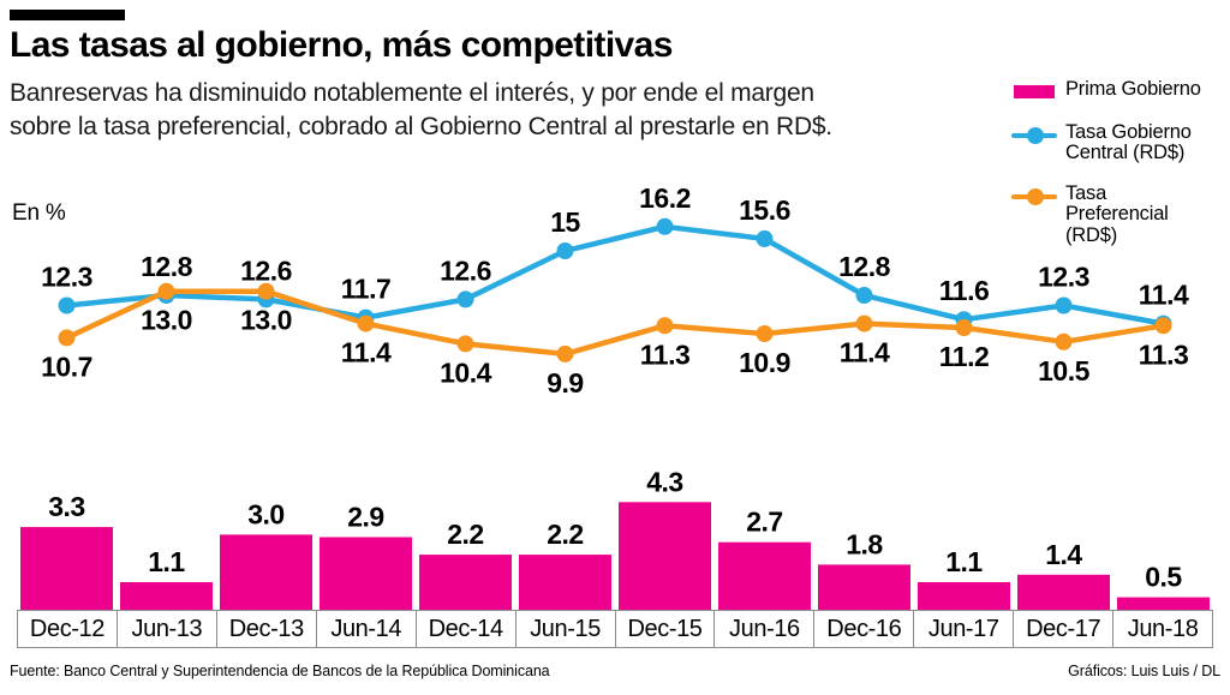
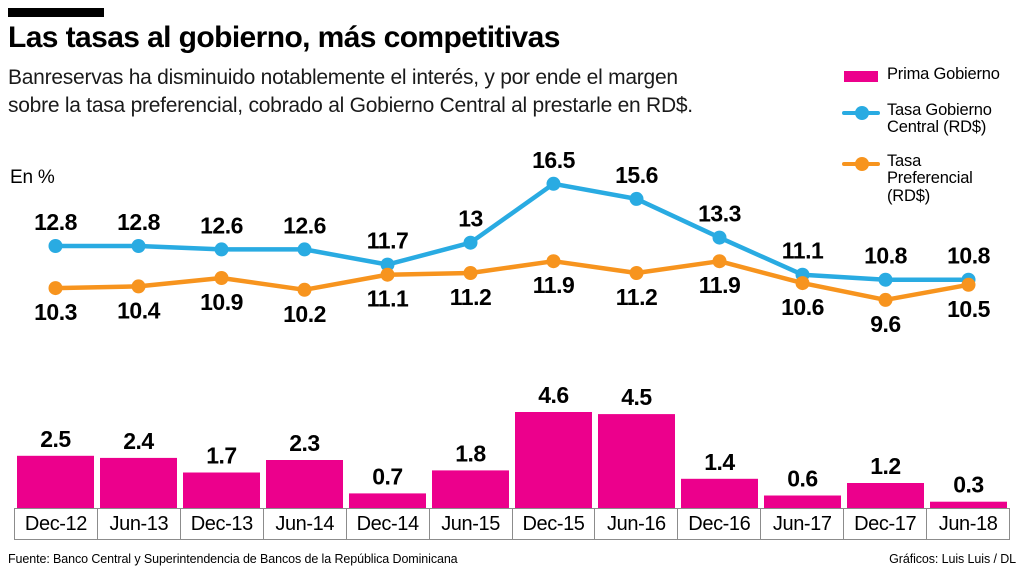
Las tasas al gobierno, más competitivas/Tasa Gobierno Central (RD$)/Dec-12: 12.3 -> 12.8
Las tasas al gobierno, más competitivas/Tasa Preferencial (RD$)/Dec-12: 10.7 -> 10.3
Las tasas al gobierno, más competitivas/Tasa Preferencial (RD$)/Jun-13: 13.0 -> 10.4
Las tasas al gobierno, más competitivas/Tasa Preferencial (RD$)/Dec-13: 13.0 -> 10.9
Las tasas al gobierno, más competitivas/Tasa Gobierno Central (RD$)/Jun-14: 11.7 -> 12.6
Las tasas al gobierno, más competitivas/Tasa Preferencial (RD$)/Jun-14: 11.4 -> 10.2
Las tasas al gobierno, más competitivas/Tasa Gobierno Central (RD$)/Dec-14: 12.6 -> 11.7
Las tasas al gobierno, más competitivas/Tasa Preferencial (RD$)/Dec-14: 10.4 -> 11.1
Las tasas al gobierno, más competitivas/Tasa Gobierno Central (RD$)/Jun-15: 15 -> 13
Las tasas al gobierno, más competitivas/Tasa Preferencial (RD$)/Jun-15: 9.9 -> 11.2
Las tasas al gobierno, más competitivas/Tasa Gobierno Central (RD$)/Dec-15: 16.2 -> 16.5
Las tasas al gobierno, más competitivas/Tasa Preferencial (RD$)/Dec-15: 11.3 -> 11.9
Las tasas al gobierno, más competitivas/Tasa Preferencial (RD$)/Jun-16: 10.9 -> 11.2
Las tasas al gobierno, más competitivas/Tasa Gobierno Central (RD$)/Dec-16: 12.8 -> 13.3
Las tasas al gobierno, más competitivas/Tasa Preferencial (RD$)/Dec-16: 11.4 -> 11.9
Las tasas al gobierno, más competitivas/Tasa Gobierno Central (RD$)/Jun-17: 11.6 -> 11.1
Las tasas al gobierno, más competitivas/Tasa Preferencial (RD$)/Jun-17: 11.2 -> 10.6
Las tasas al gobierno, más competitivas/Tasa Gobierno Central (RD$)/Dec-17: 12.3 -> 10.8
Las tasas al gobierno, más competitivas/Tasa Preferencial (RD$)/Dec-17: 10.5 -> 9.6
Las tasas al gobierno, más competitivas/Tasa Gobierno Central (RD$)/Jun-18: 11.4 -> 10.8
Las tasas al gobierno, más competitivas/Tasa Preferencial (RD$)/Jun-18: 11.3 -> 10.5
Prima Gobierno/Dec-12: 3.3 -> 2.5
Prima Gobierno/Jun-13: 1.1 -> 2.4
Prima Gobierno/Dec-13: 3.0 -> 1.7
Prima Gobierno/Jun-14: 2.9 -> 2.3
Prima Gobierno/Dec-14: 2.2 -> 0.7
Prima Gobierno/Jun-15: 2.2 -> 1.8
Prima Gobierno/Dec-15: 4.3 -> 4.6
Prima Gobierno/Jun-16: 2.7 -> 4.5
Prima Gobierno/Dec-16: 1.8 -> 1.4
Prima Gobierno/Jun-17: 1.1 -> 0.6
Prima Gobierno/Dec-17: 1.4 -> 1.2
Prima Gobierno/Jun-18: 0.5 -> 0.3
